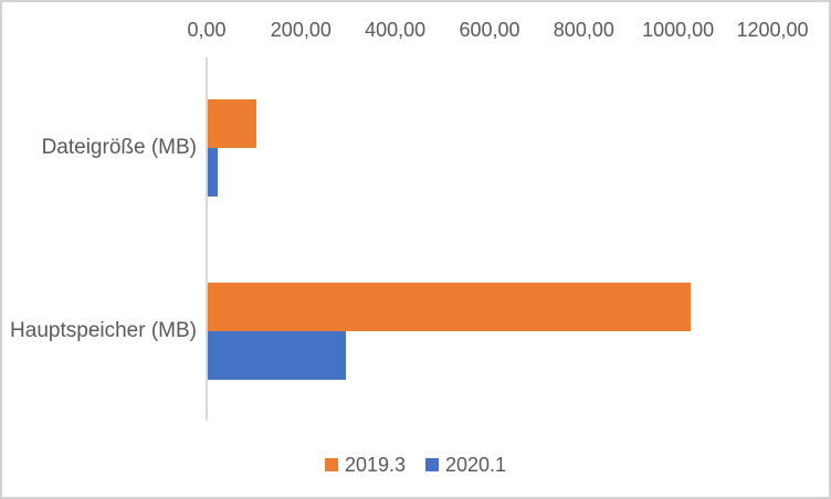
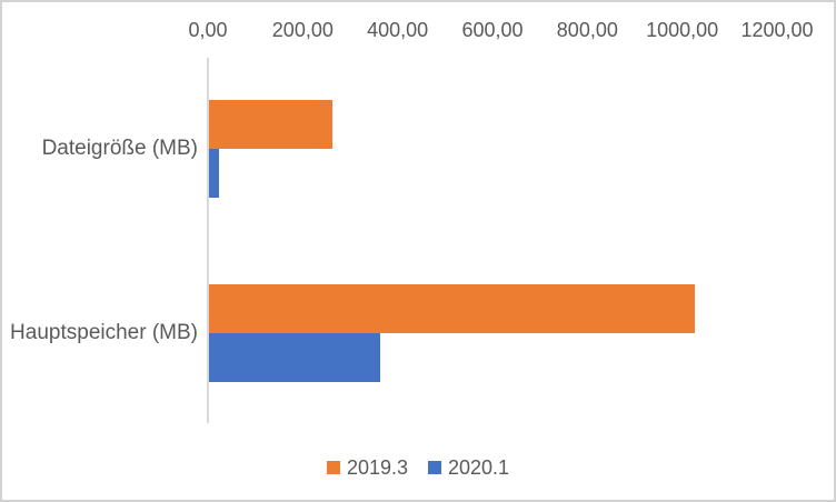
2019.3/Dateigröße (MB): 100 -> 260
2020.1/Hauptspeicher (MB): 290 -> 360
